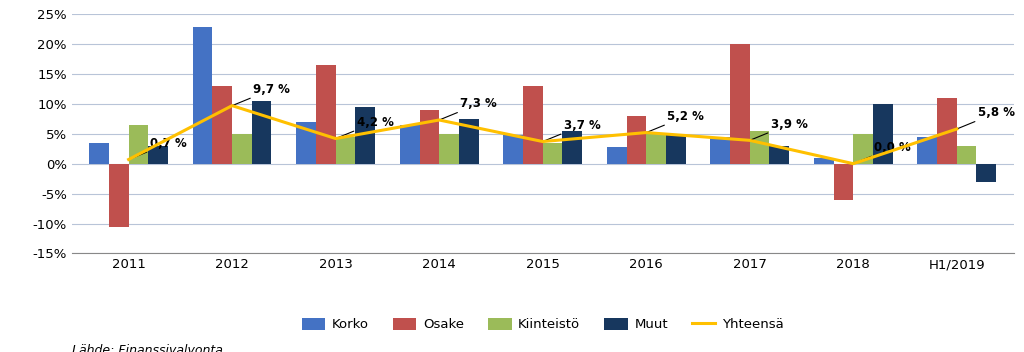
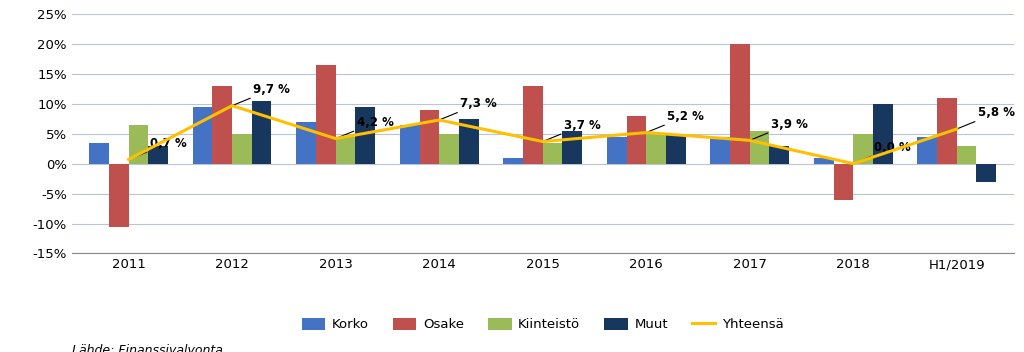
Korko/2012: 22.8% -> 9.5%
Korko/2015: 4.8% -> 1.0%
Korko/2016: 2.8% -> 4.5%
